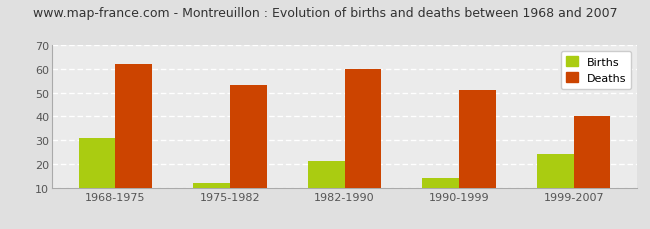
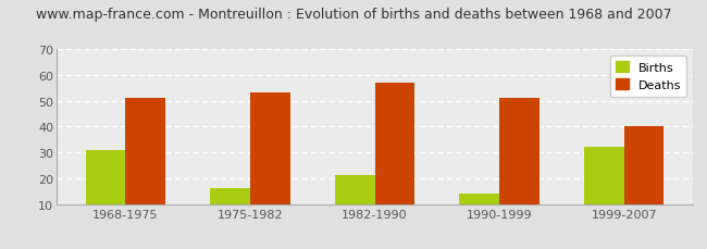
Deaths/1968-1975: 62 -> 51
Births/1975-1982: 12 -> 16
Deaths/1982-1990: 60 -> 57
Births/1999-2007: 24 -> 32
